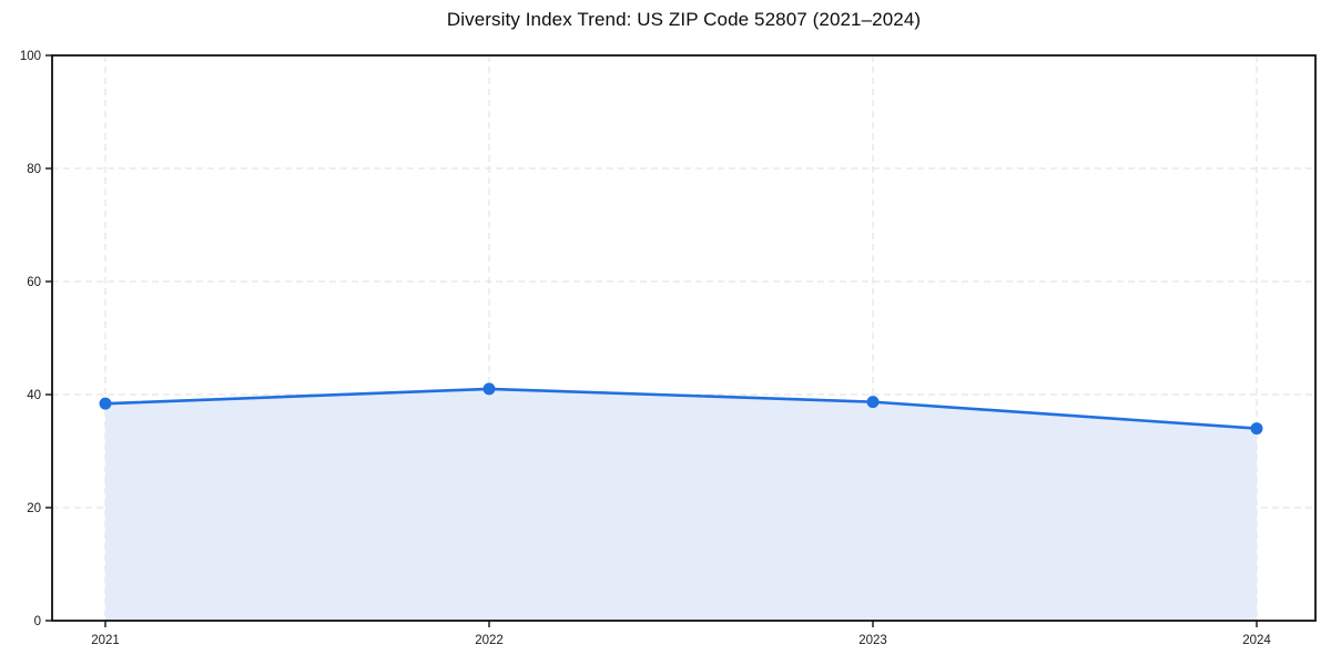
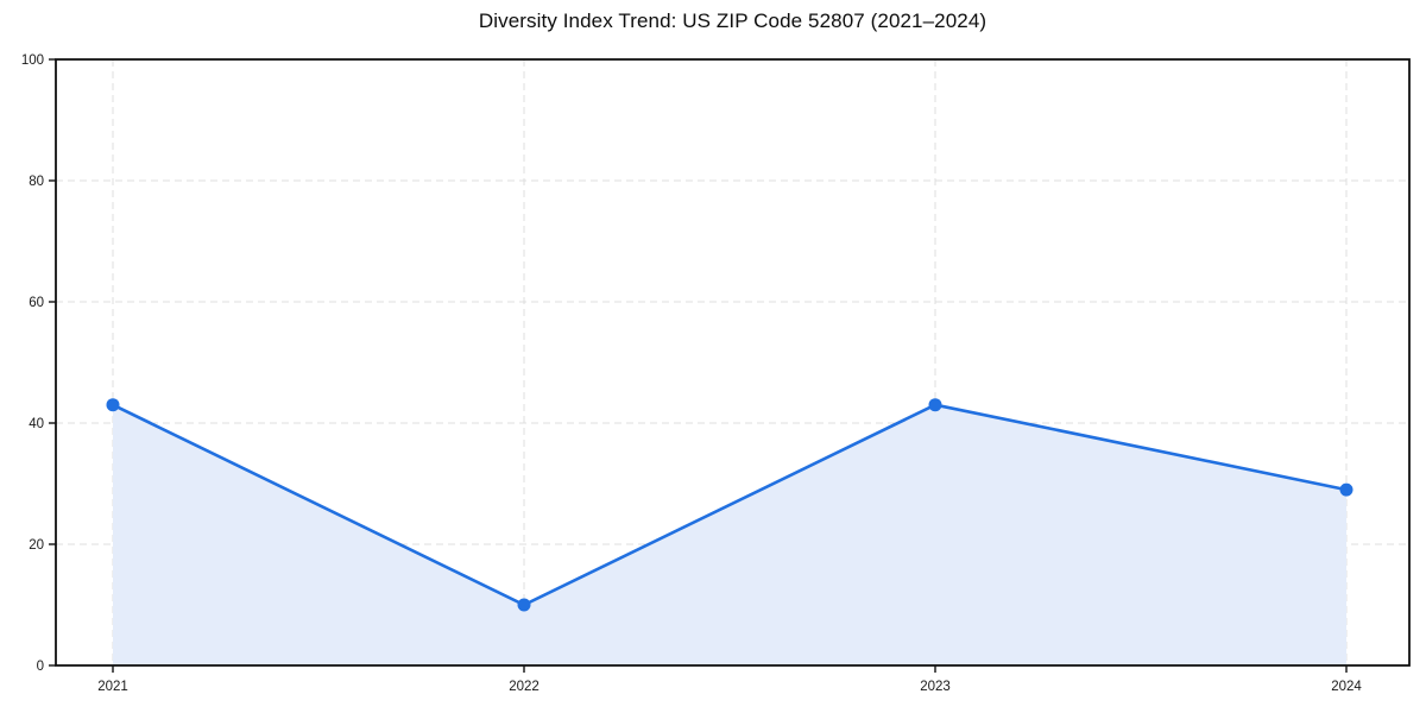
2021: 38 -> 43
2022: 41 -> 10
2023: 39 -> 43
2024: 34 -> 29
